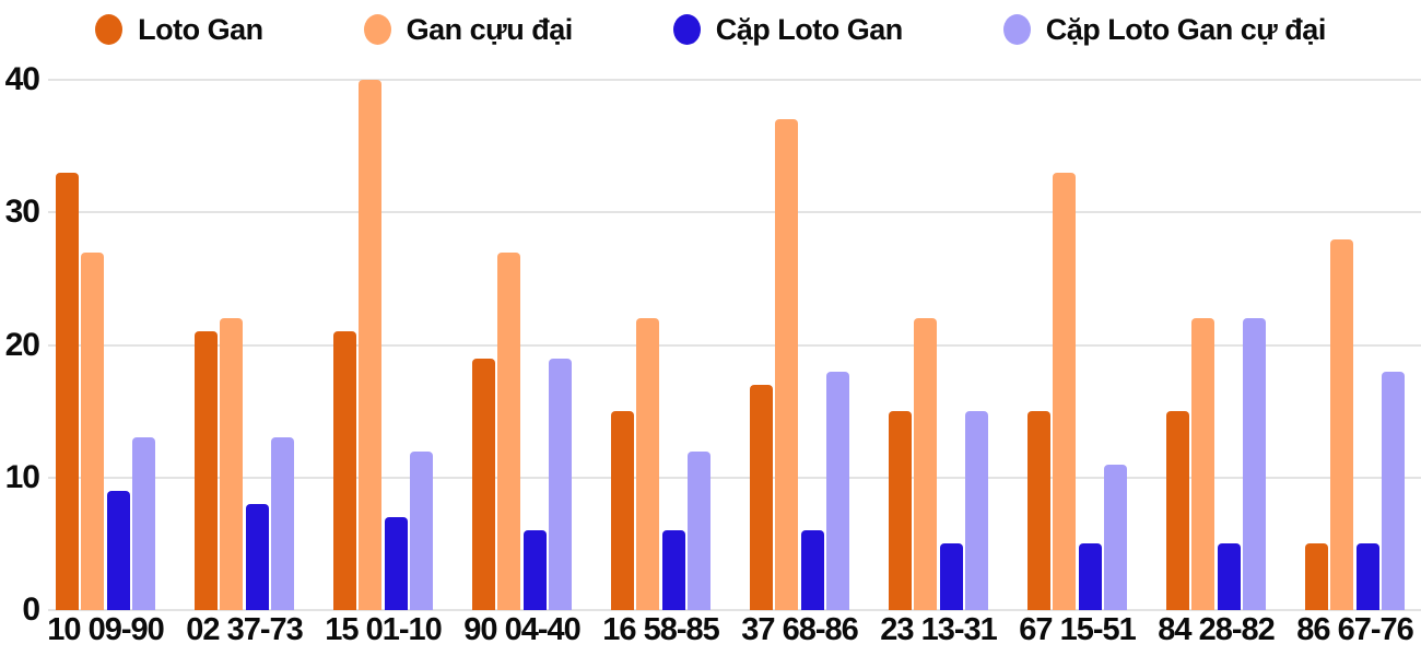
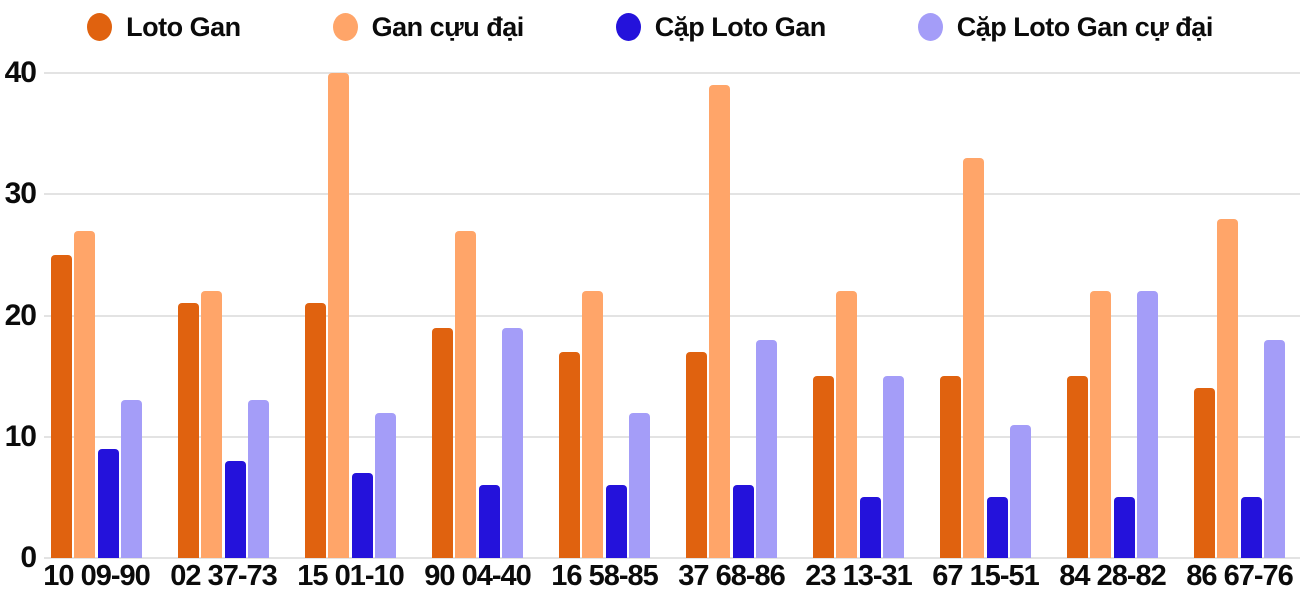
Loto Gan/10 09-90: 33 -> 25
Loto Gan/16 58-85: 15 -> 17
Gan cựu đại/37 68-86: 37 -> 39
Loto Gan/86 67-76: 5 -> 14
